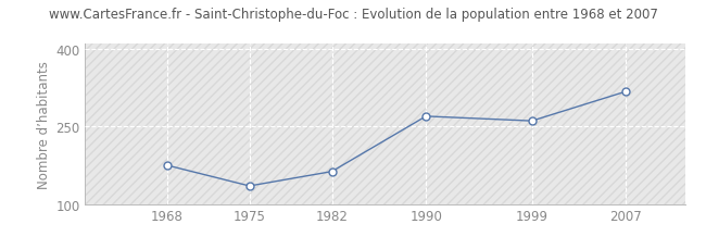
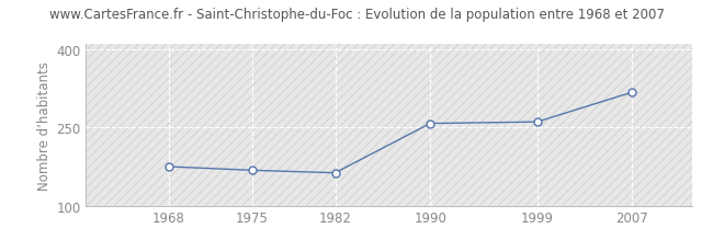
1975: 135 -> 168
1990: 270 -> 258
